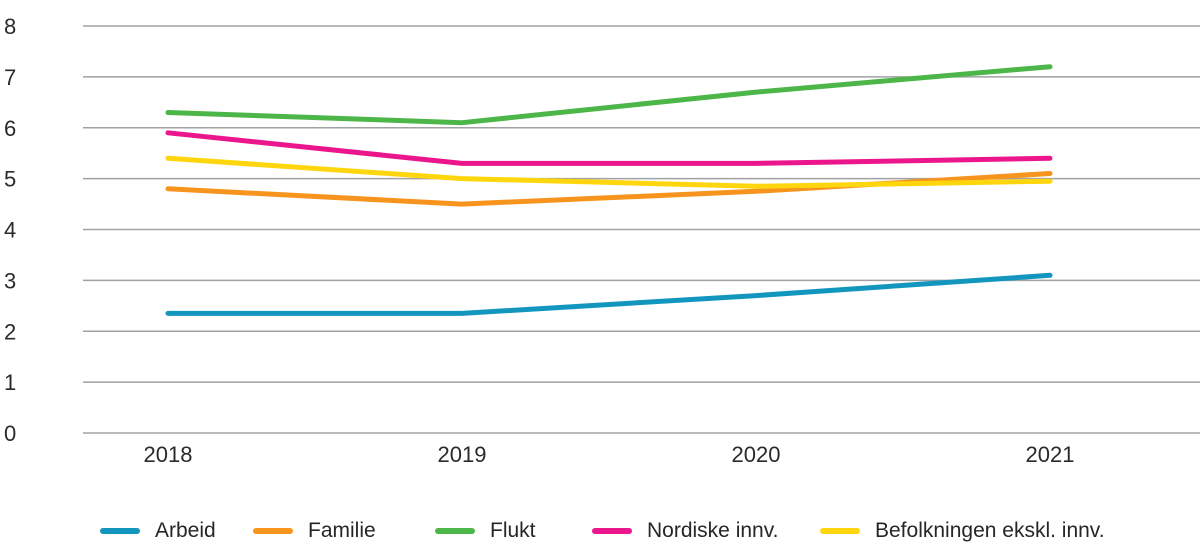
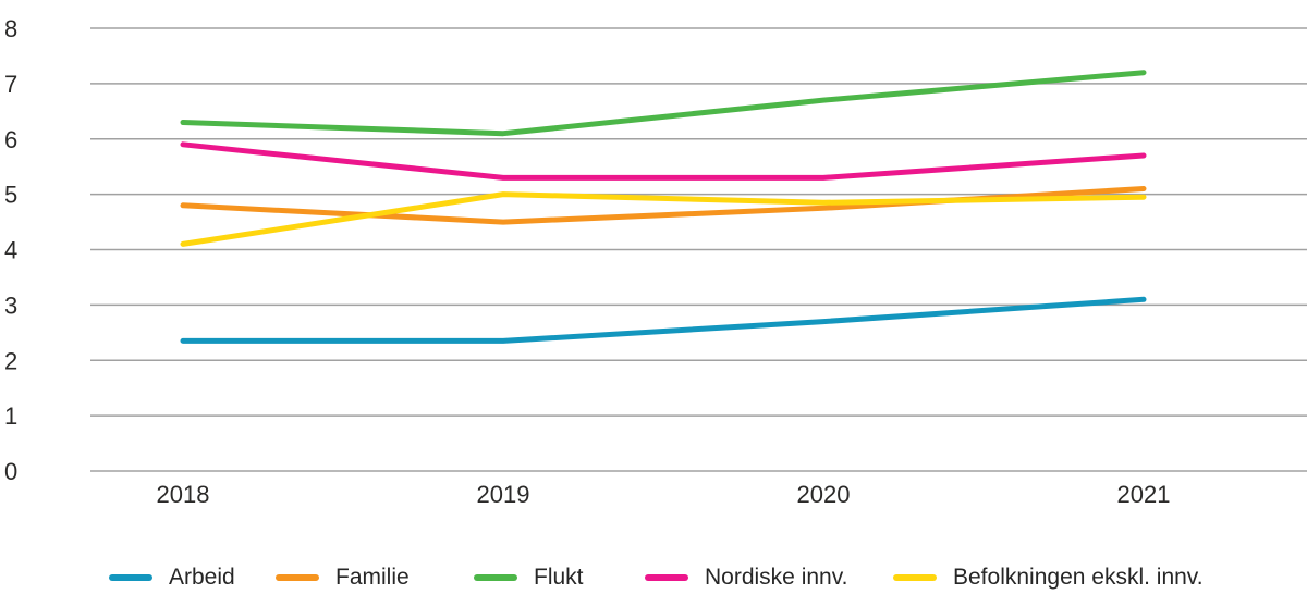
Befolkningen ekskl. innv./2018: 5.4 -> 4.1
Nordiske innv./2021: 5.4 -> 5.7
